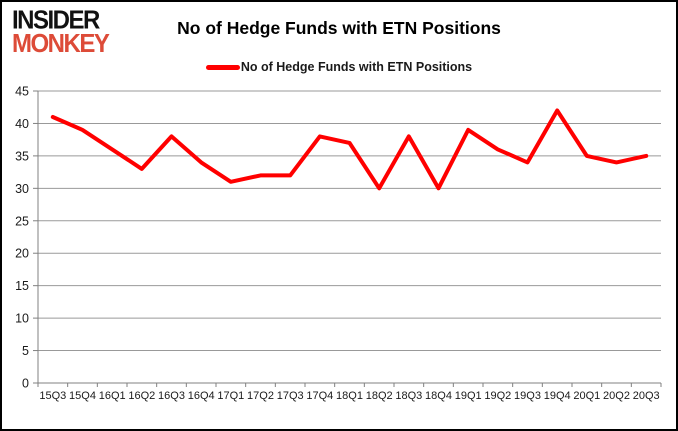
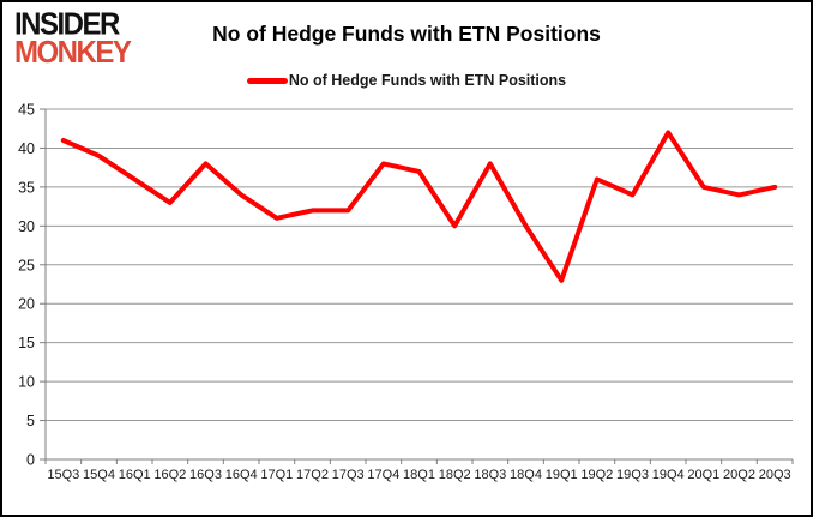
19Q1: 39 -> 23
